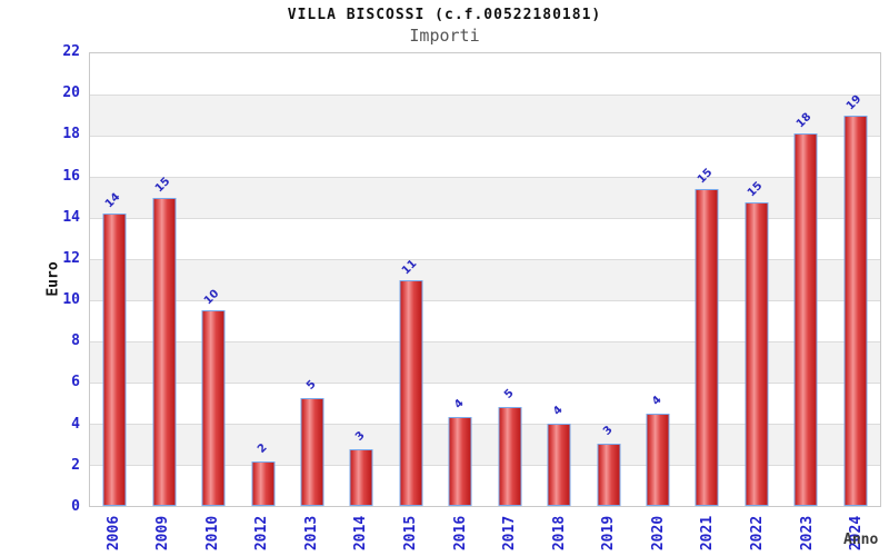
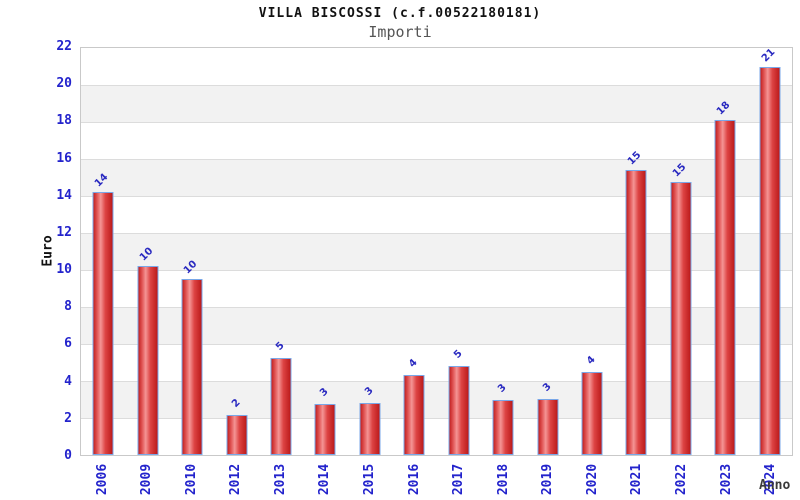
2009: 15 -> 10
2015: 11 -> 3
2018: 4 -> 3
2024: 19 -> 21
